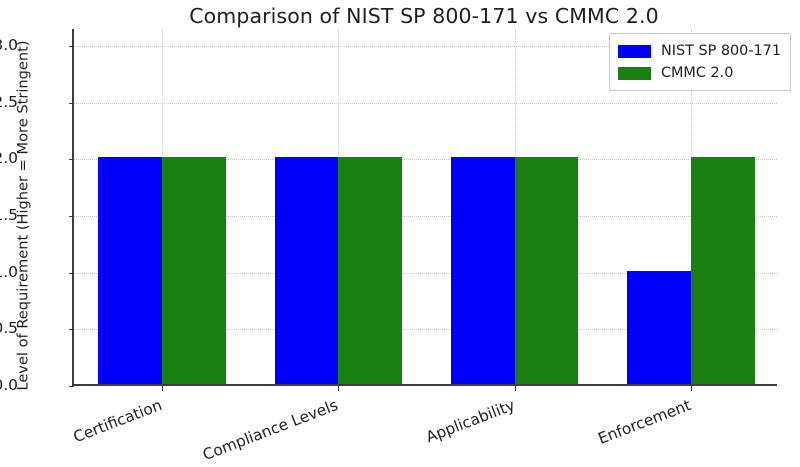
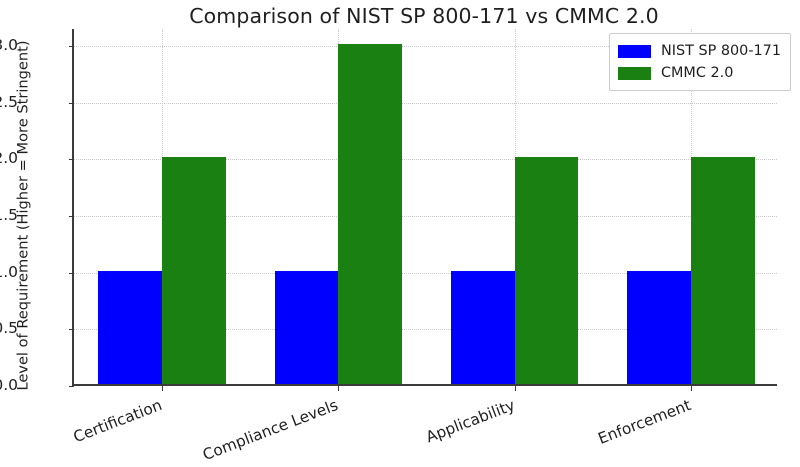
NIST SP 800-171/Certification: 2 -> 1
NIST SP 800-171/Compliance Levels: 2 -> 1
CMMC 2.0/Compliance Levels: 2 -> 3
NIST SP 800-171/Applicability: 2 -> 1
